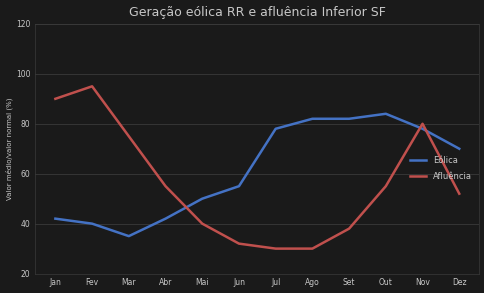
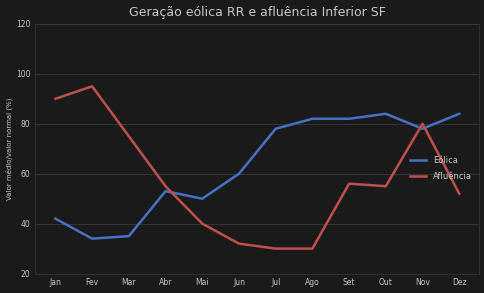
Eólica/Fev: 40 -> 34
Eólica/Abr: 42 -> 53
Eólica/Jun: 55 -> 60
Afluência/Set: 38 -> 56
Eólica/Dez: 70 -> 84
